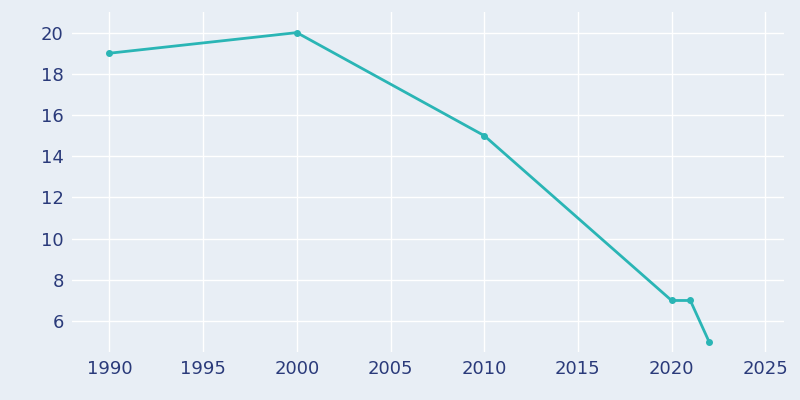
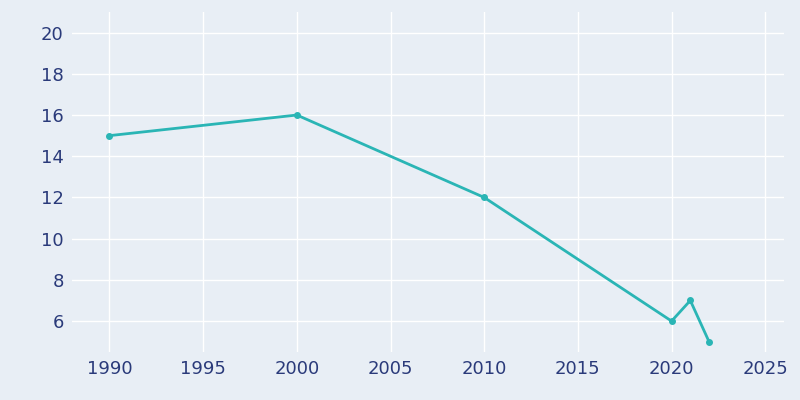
1990: 19 -> 15
2000: 20 -> 16
2010: 15 -> 12
2020: 7 -> 6
